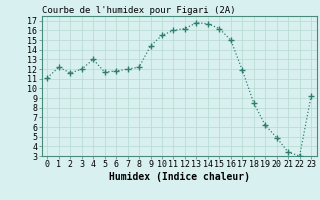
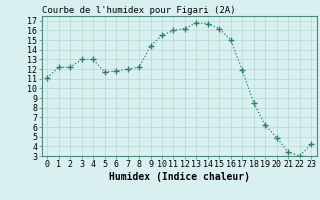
2: 11.6 -> 12.2
3: 12.0 -> 13.0
23: 9.2 -> 4.2
